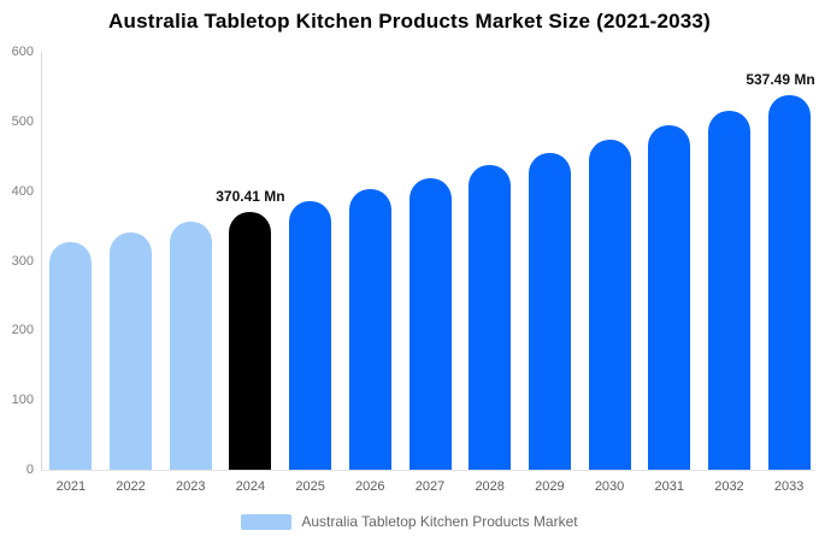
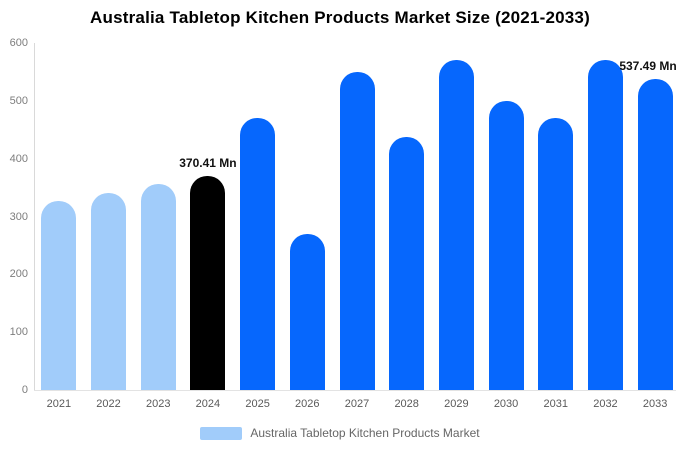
2025: 390 -> 470
2026: 400 -> 270
2027: 420 -> 550
2029: 460 -> 570
2030: 470 -> 500
2031: 490 -> 470
2032: 520 -> 570
